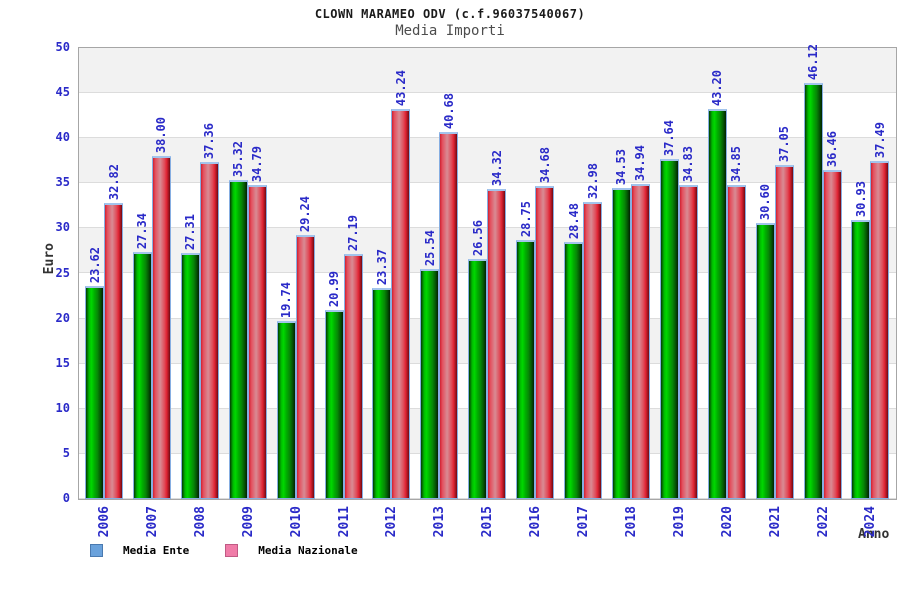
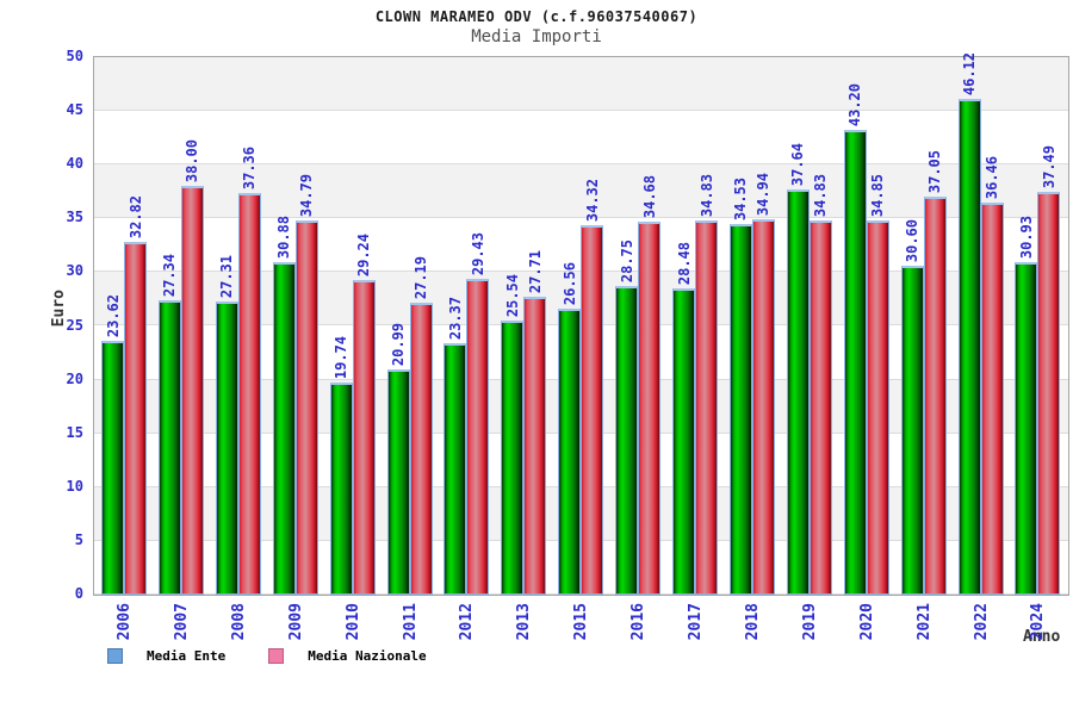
Media Ente/2009: 35.32 -> 30.88
Media Nazionale/2012: 43.24 -> 29.43
Media Nazionale/2013: 40.68 -> 27.71
Media Nazionale/2017: 32.98 -> 34.83
